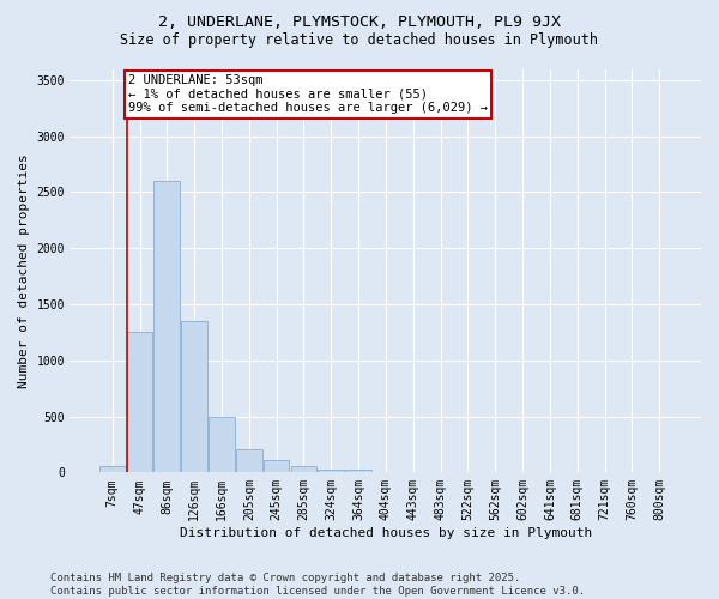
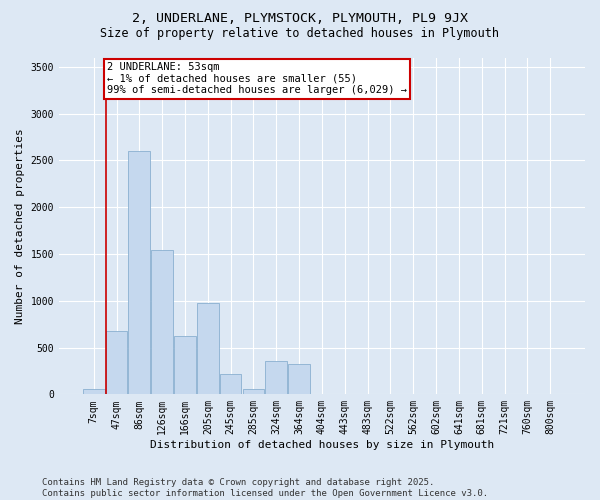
47sqm: 1250 -> 680
126sqm: 1350 -> 1540
166sqm: 500 -> 620
205sqm: 210 -> 980
245sqm: 110 -> 220
324sqm: 30 -> 360
364sqm: 20 -> 320
